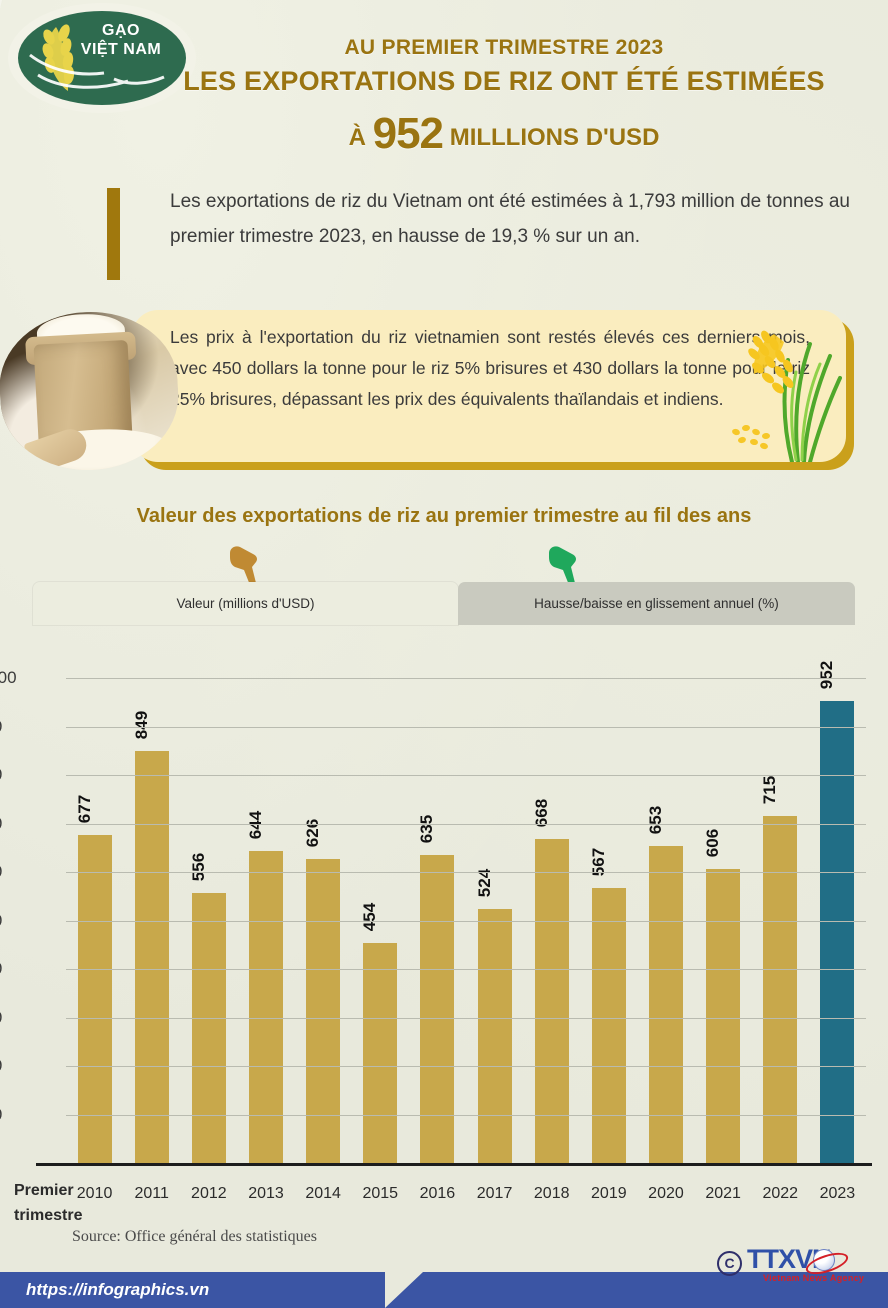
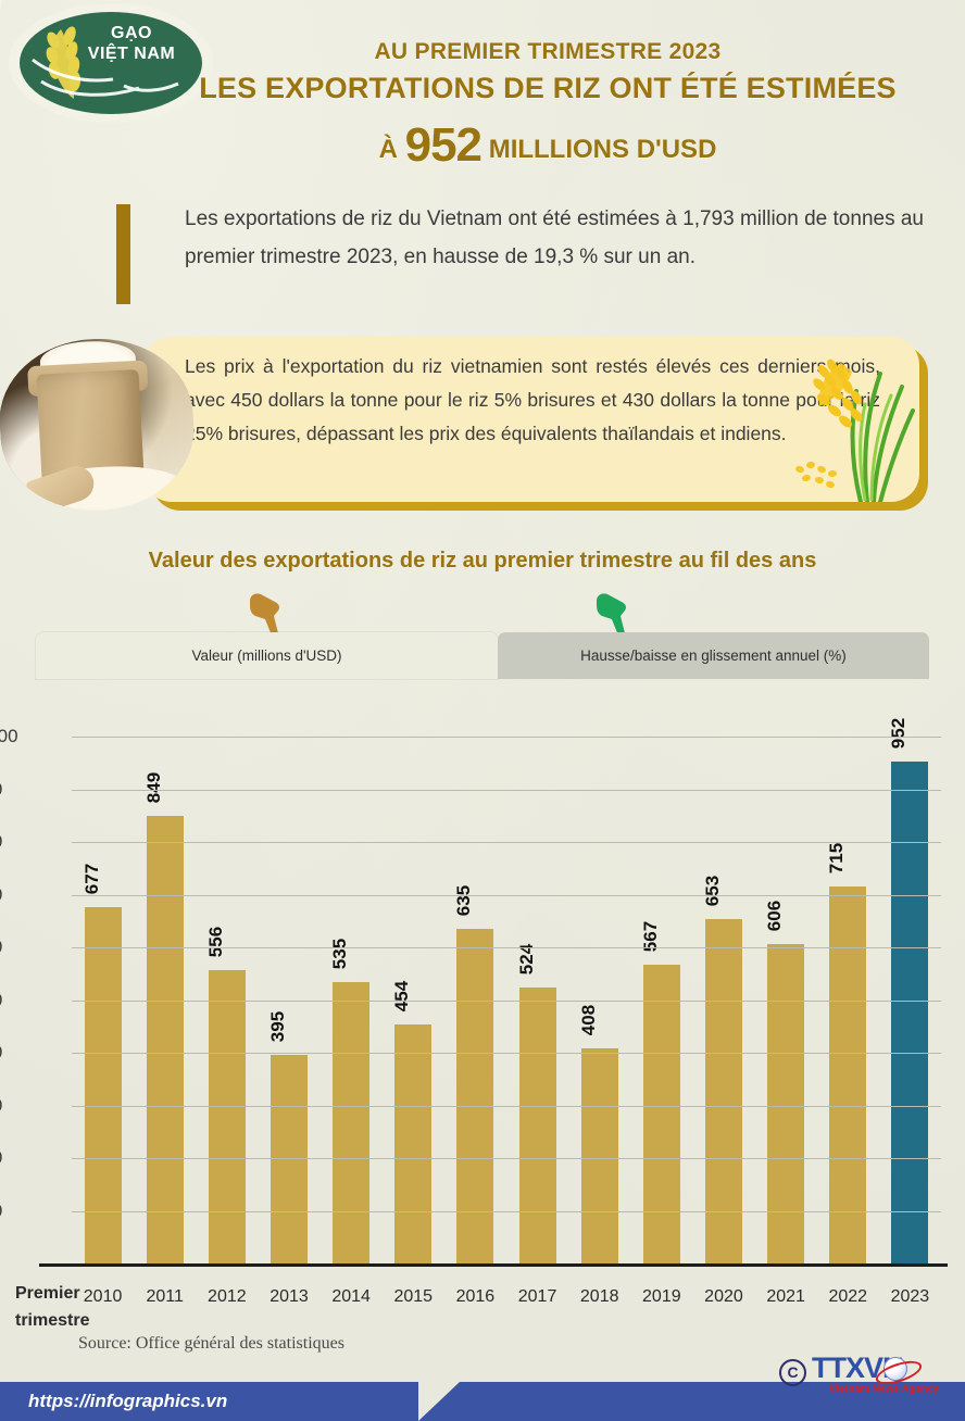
2013: 644 -> 395
2014: 626 -> 535
2018: 668 -> 408
